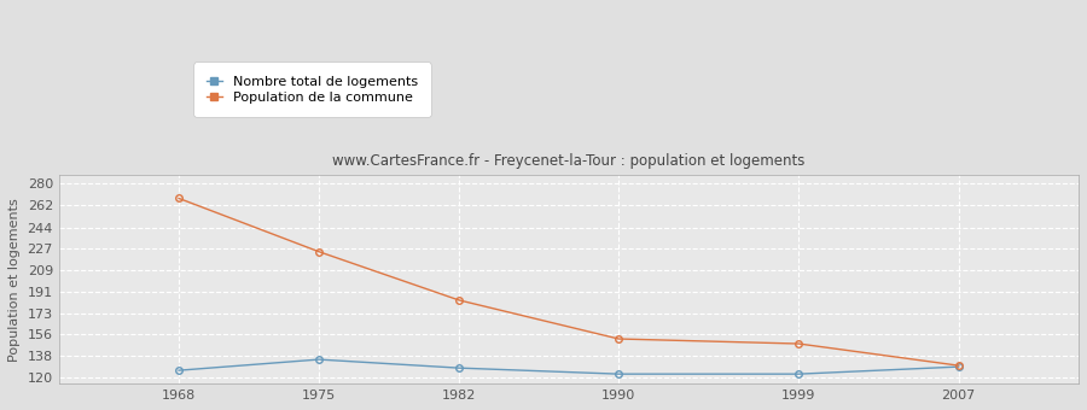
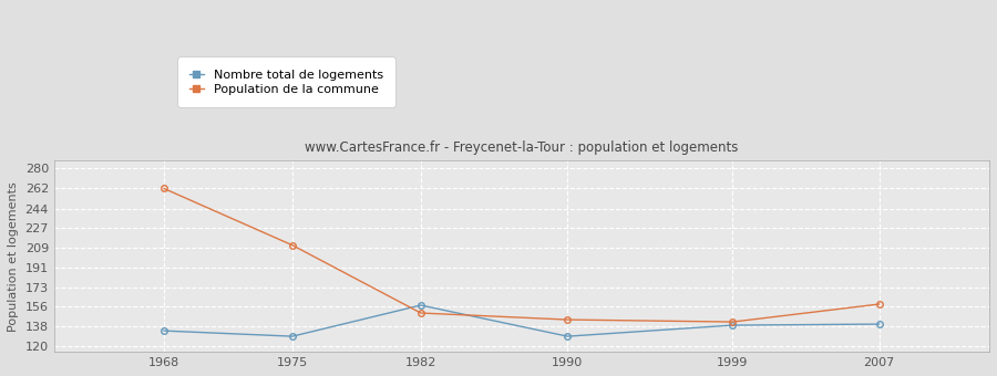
Nombre total de logements/1968: 126 -> 134
Population de la commune/1968: 268 -> 262
Nombre total de logements/1975: 135 -> 129
Population de la commune/1975: 224 -> 211
Nombre total de logements/1982: 128 -> 157
Population de la commune/1982: 184 -> 150
Nombre total de logements/1990: 123 -> 129
Population de la commune/1990: 152 -> 144
Nombre total de logements/1999: 123 -> 139
Population de la commune/1999: 148 -> 142
Nombre total de logements/2007: 129 -> 140
Population de la commune/2007: 130 -> 158
